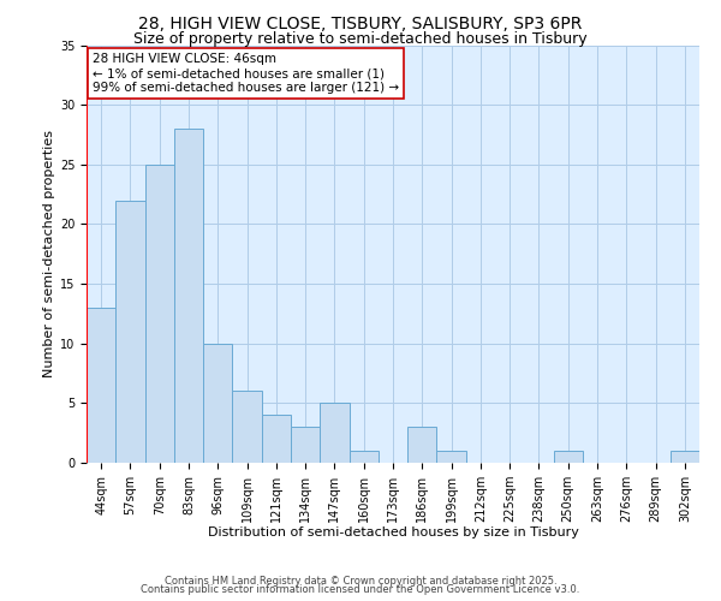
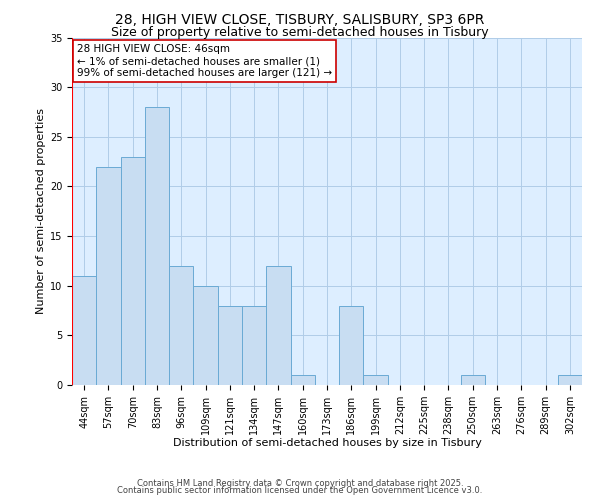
44sqm: 13 -> 11
70sqm: 25 -> 23
96sqm: 10 -> 12
109sqm: 6 -> 10
121sqm: 4 -> 8
134sqm: 3 -> 8
147sqm: 5 -> 12
186sqm: 3 -> 8
